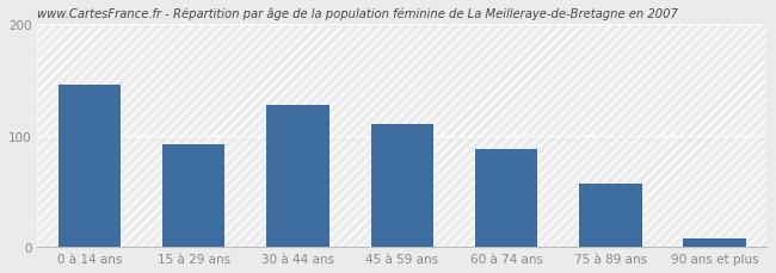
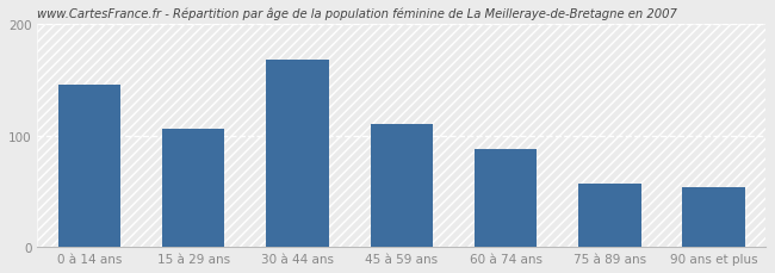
15 à 29 ans: 92 -> 106
30 à 44 ans: 127 -> 168
90 ans et plus: 8 -> 54
